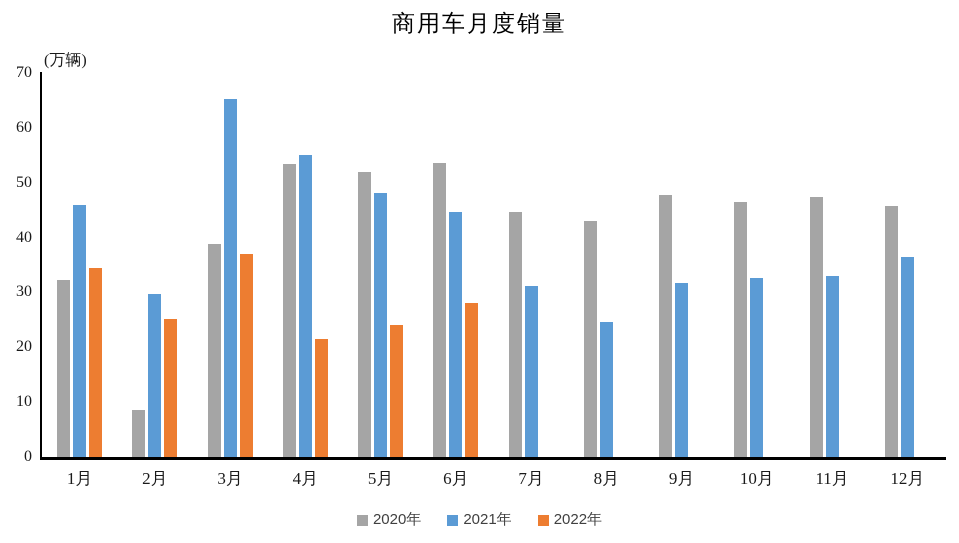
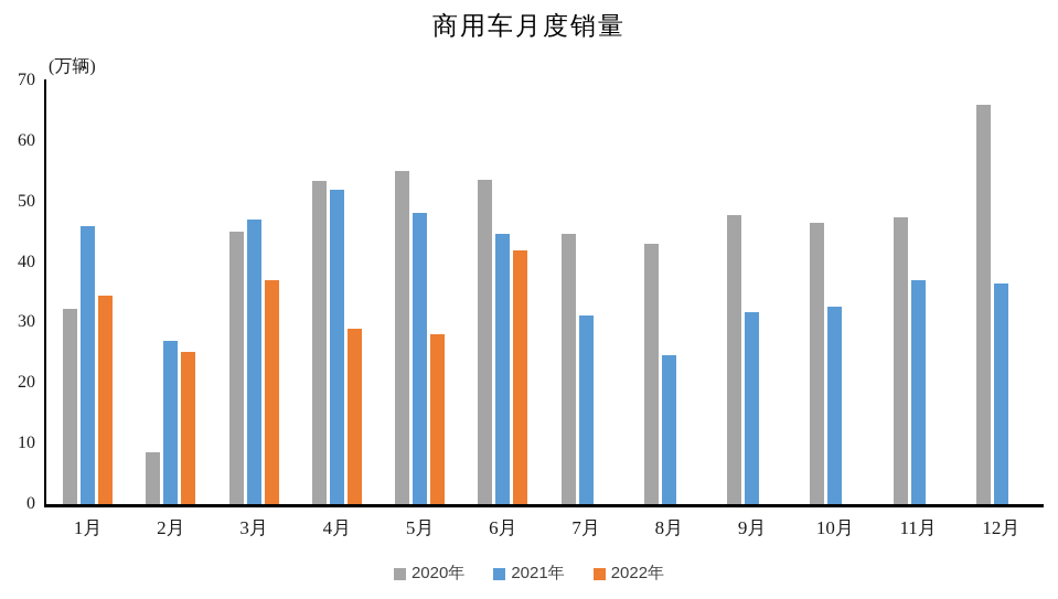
2021年/2月: 30 -> 27
2020年/3月: 39 -> 45
2021年/3月: 65 -> 47
2021年/4月: 55 -> 52
2022年/4月: 22 -> 29
2020年/5月: 52 -> 55
2022年/5月: 24 -> 28
2022年/6月: 28 -> 42
2021年/11月: 33 -> 37
2020年/12月: 46 -> 66
